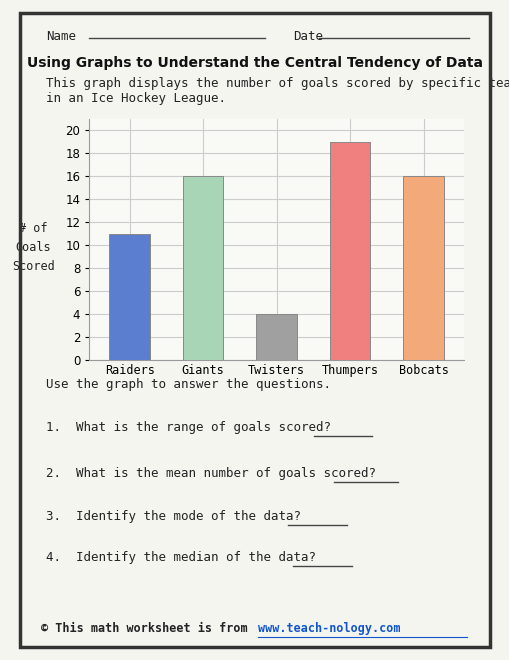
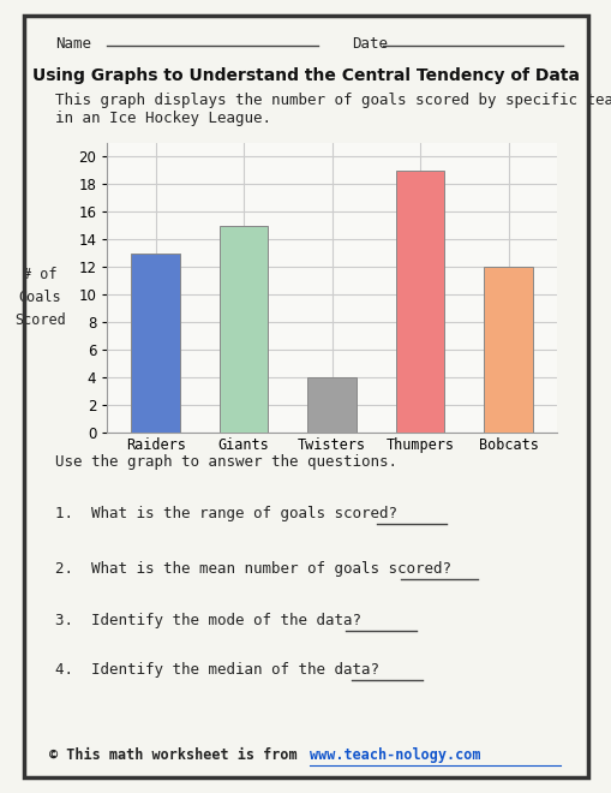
Raiders: 11 -> 13
Giants: 16 -> 15
Bobcats: 16 -> 12
